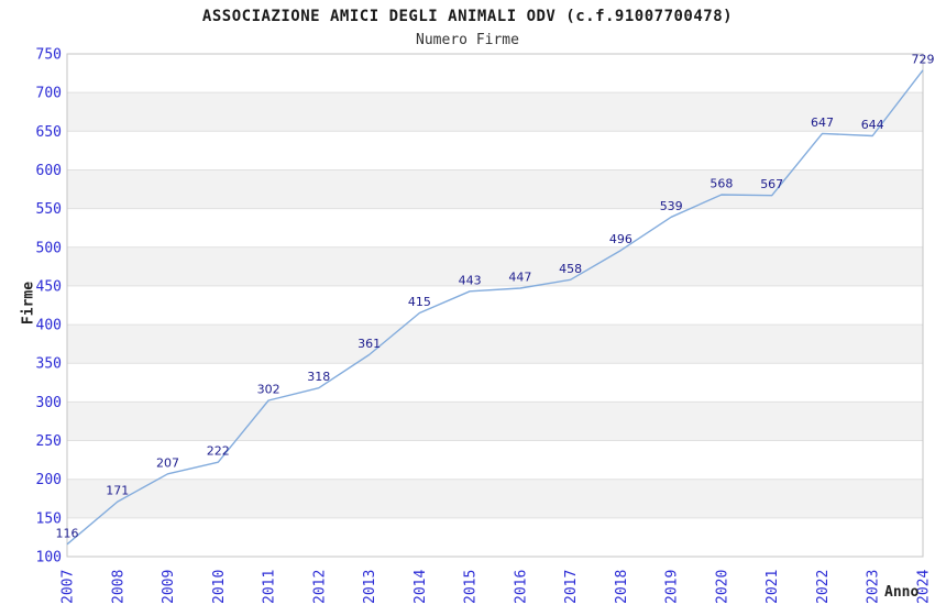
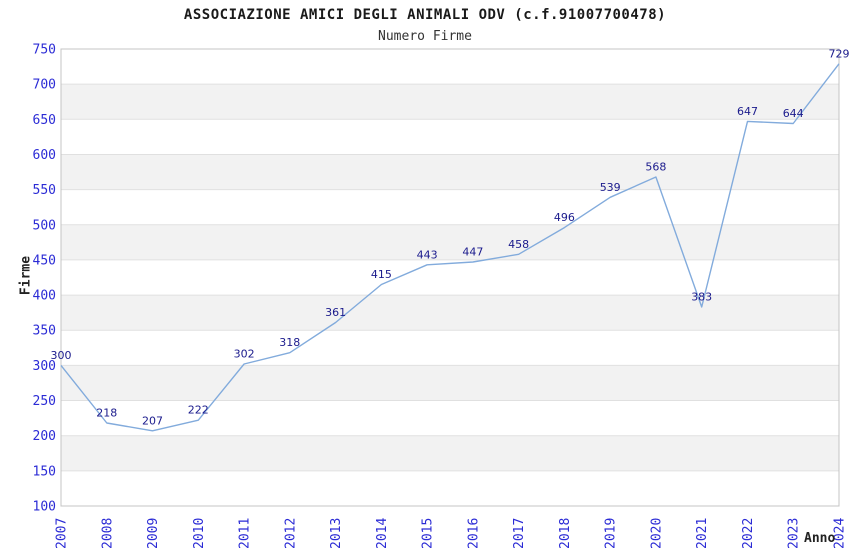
2007: 116 -> 300
2008: 171 -> 218
2021: 567 -> 383
